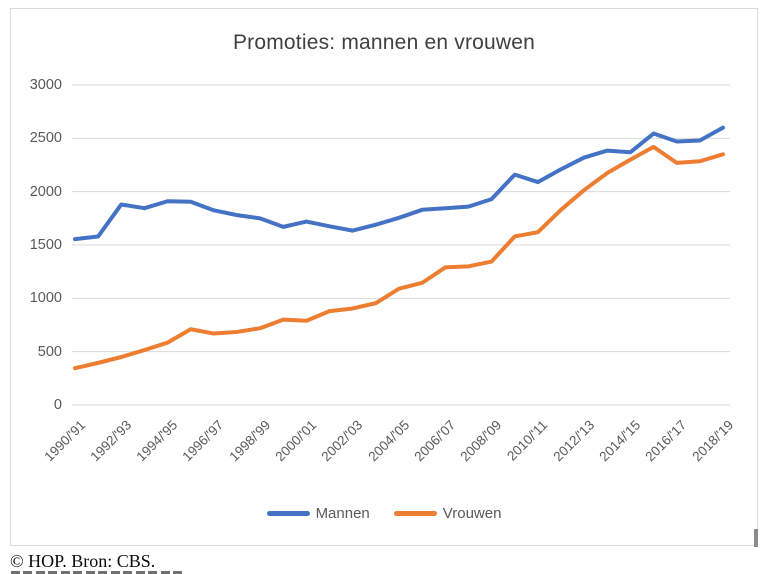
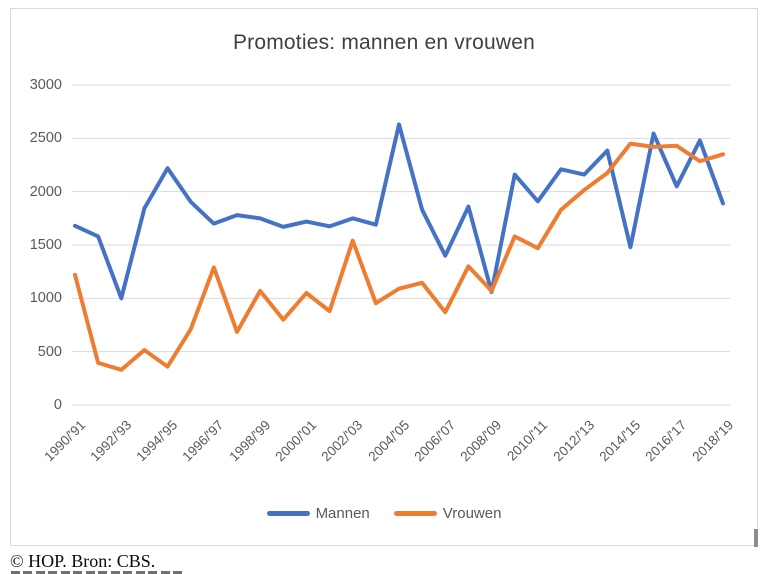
Mannen/1990/'91: 1560 -> 1680
Vrouwen/1990/'91: 340 -> 1220
Mannen/1992/'93: 1880 -> 1000
Vrouwen/1992/'93: 450 -> 330
Mannen/1994/'95: 1910 -> 2220
Vrouwen/1994/'95: 580 -> 360
Mannen/1996/'97: 1820 -> 1700
Vrouwen/1996/'97: 670 -> 1290
Vrouwen/1998/'99: 720 -> 1070
Vrouwen/2000/'01: 790 -> 1050
Mannen/2002/'03: 1640 -> 1750
Vrouwen/2002/'03: 900 -> 1540
Mannen/2004/'05: 1760 -> 2630
Mannen/2006/'07: 1840 -> 1400
Vrouwen/2006/'07: 1290 -> 870
Mannen/2008/'09: 1930 -> 1060
Vrouwen/2008/'09: 1340 -> 1070
Mannen/2010/'11: 2090 -> 1910
Vrouwen/2010/'11: 1620 -> 1470
Mannen/2012/'13: 2320 -> 2160
Mannen/2014/'15: 2370 -> 1480
Vrouwen/2014/'15: 2300 -> 2450
Mannen/2016/'17: 2470 -> 2050
Vrouwen/2016/'17: 2270 -> 2430
Mannen/2018/'19: 2600 -> 1890
